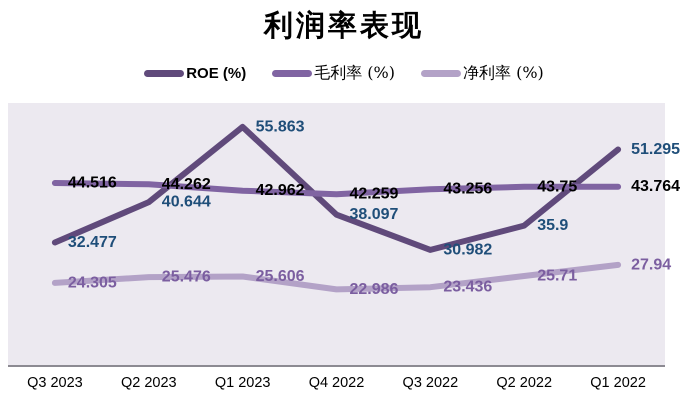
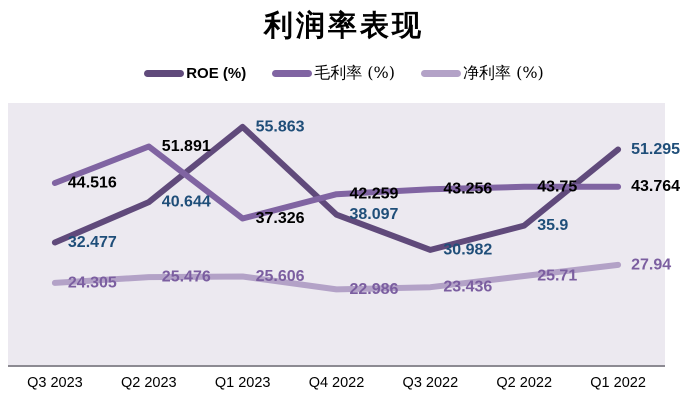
毛利率 (%)/Q2 2023: 44.262 -> 51.891
毛利率 (%)/Q1 2023: 42.962 -> 37.326
